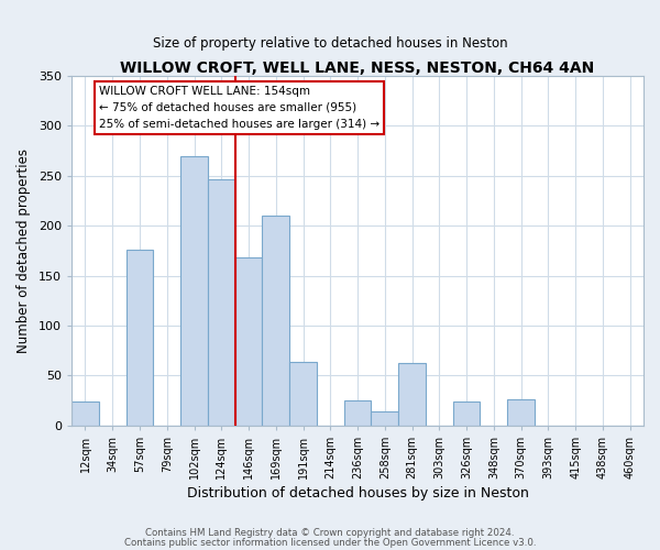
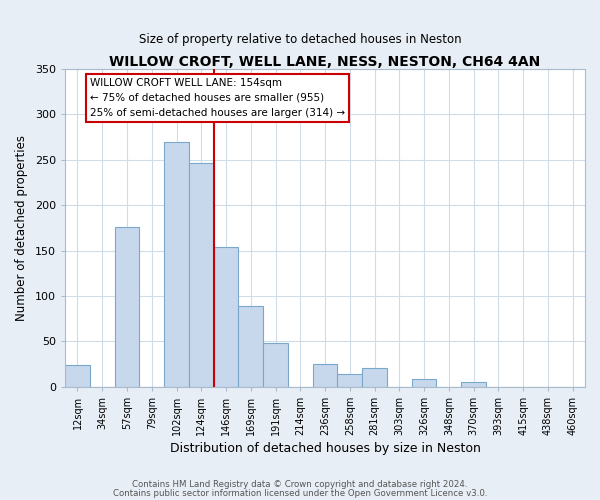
146sqm: 168 -> 154
169sqm: 210 -> 89
191sqm: 64 -> 48
281sqm: 62 -> 21
326sqm: 24 -> 8
370sqm: 26 -> 5
